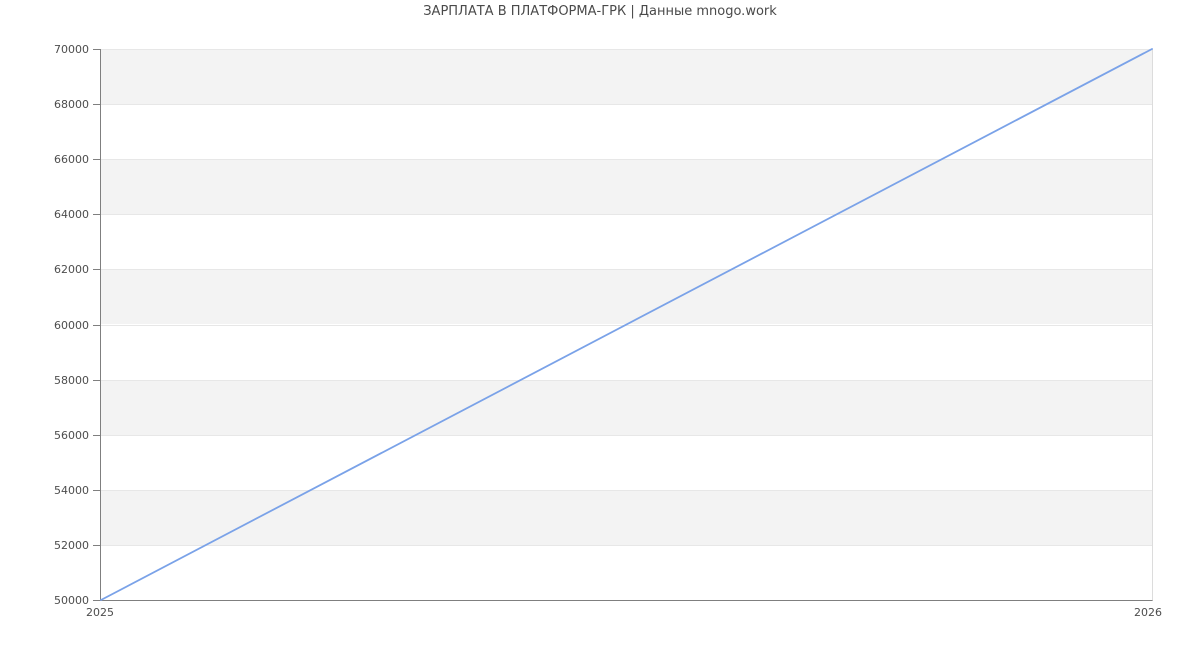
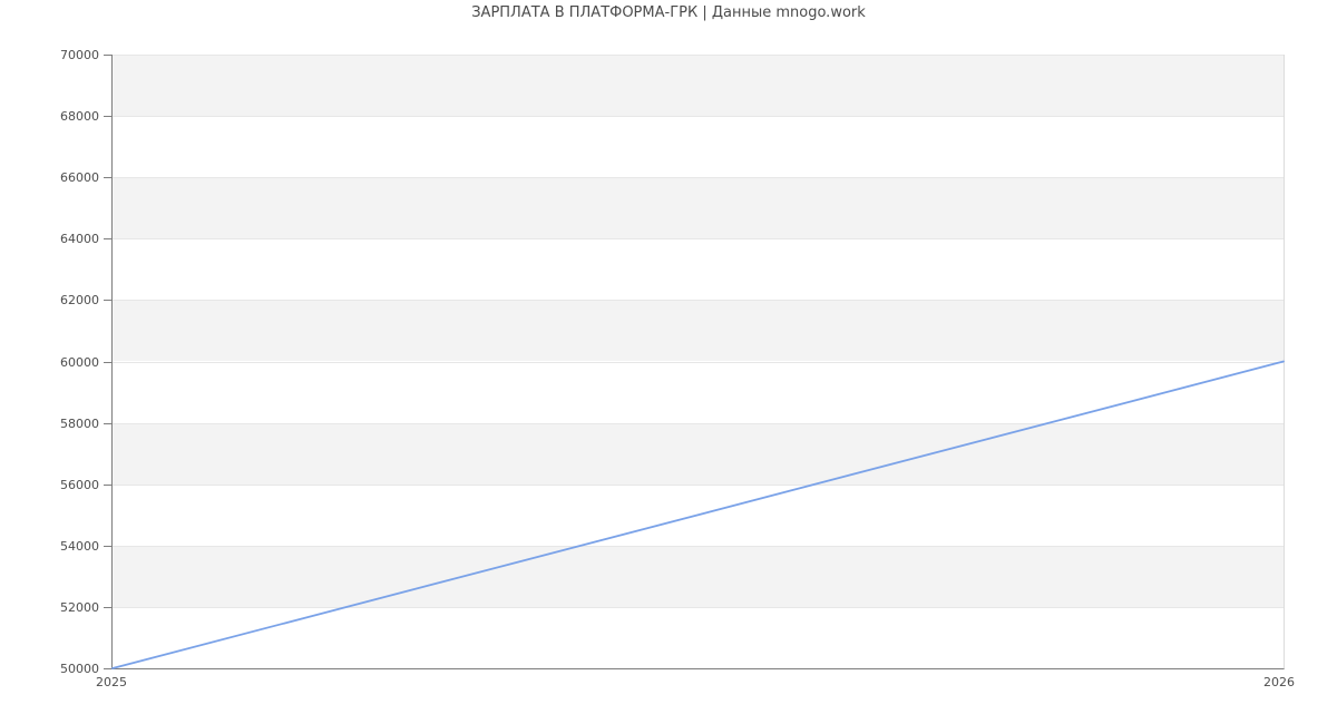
2026: 70000 -> 60000
